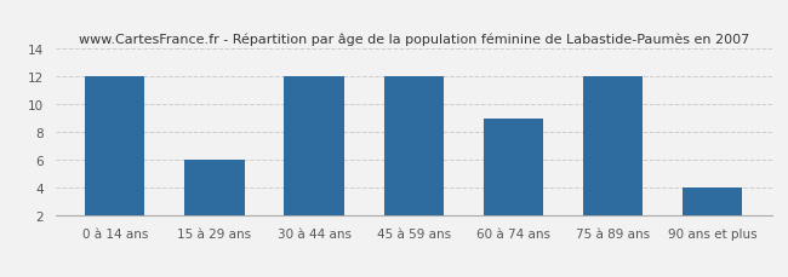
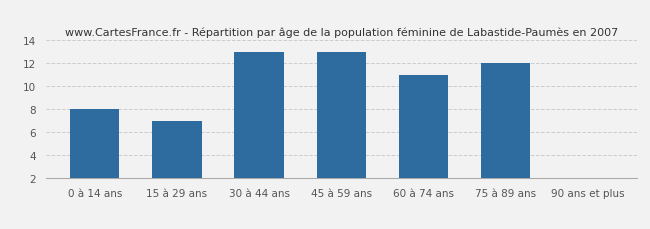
0 à 14 ans: 12 -> 8
15 à 29 ans: 6 -> 7
30 à 44 ans: 12 -> 13
45 à 59 ans: 12 -> 13
60 à 74 ans: 9 -> 11
90 ans et plus: 4 -> 2
